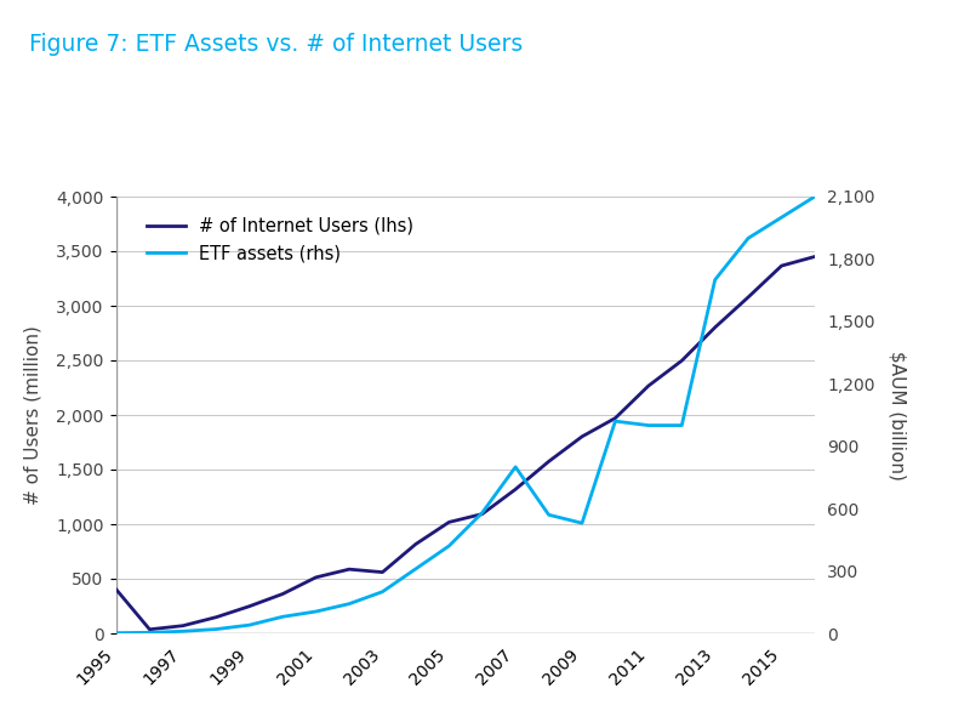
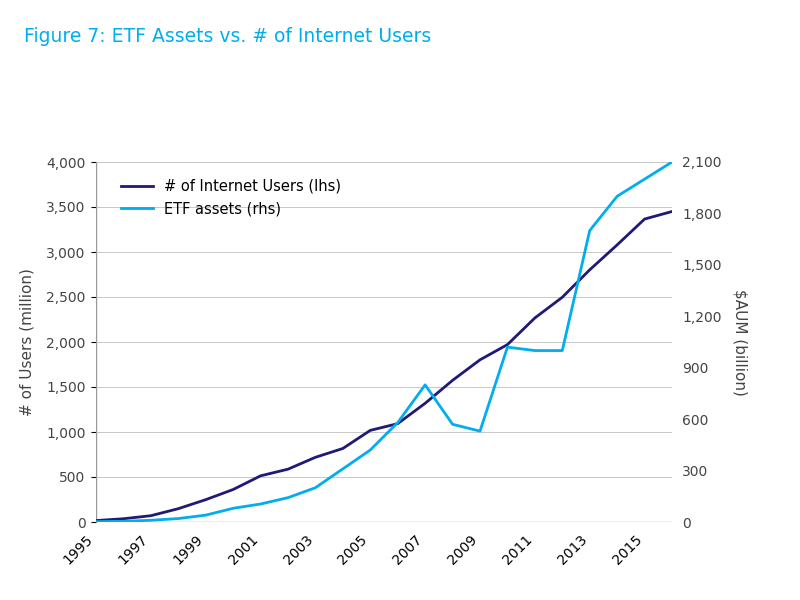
# of Internet Users (lhs)/1995: 400 -> 20
# of Internet Users (lhs)/2003: 560 -> 720
